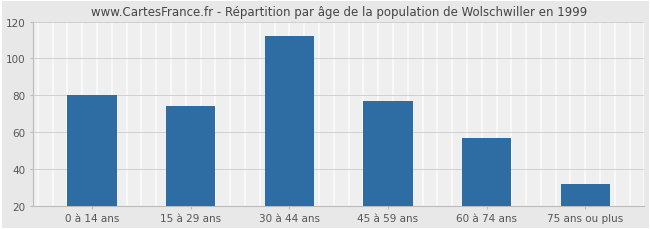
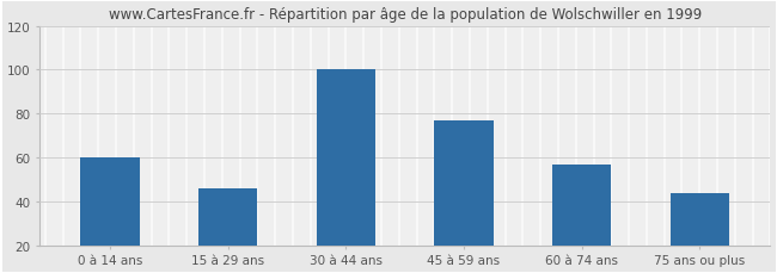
0 à 14 ans: 80 -> 60
15 à 29 ans: 74 -> 46
30 à 44 ans: 112 -> 100
75 ans ou plus: 32 -> 44
